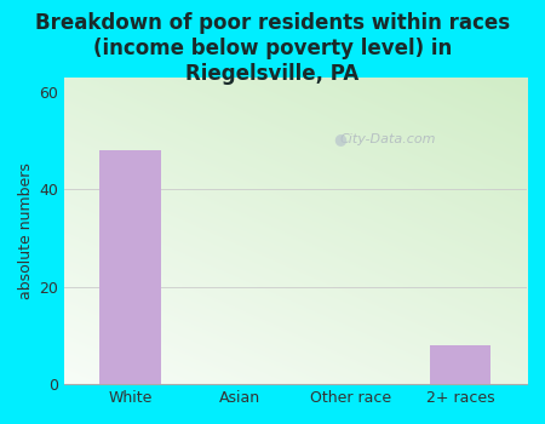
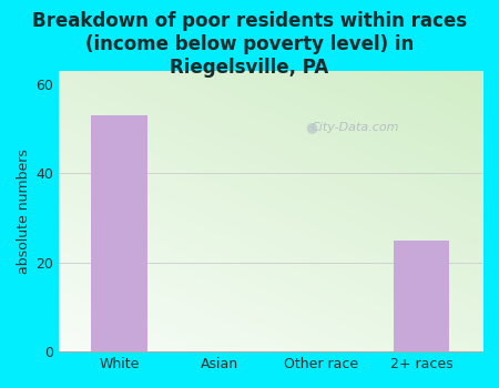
White: 48 -> 53
2+ races: 8 -> 25
